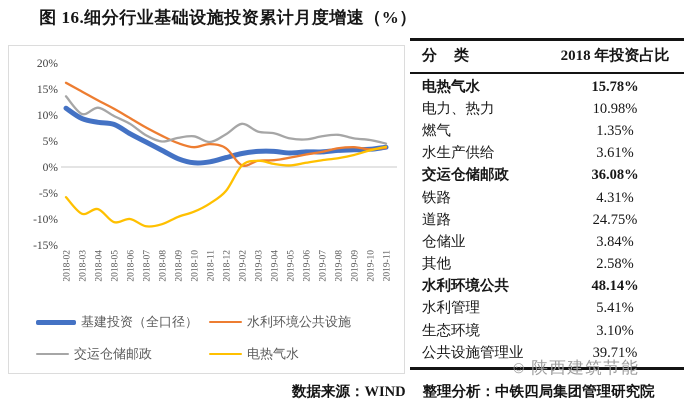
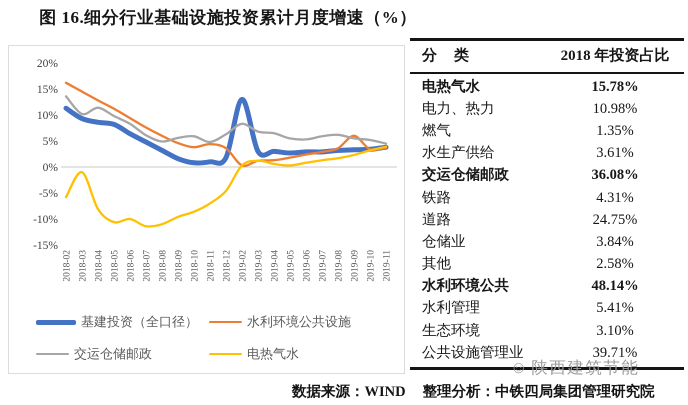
电热气水/2018-03: -9% -> -1%
基建投资（全口径）/2019-02: 3% -> 13%
水利环境公共设施/2019-09: 4% -> 6%
